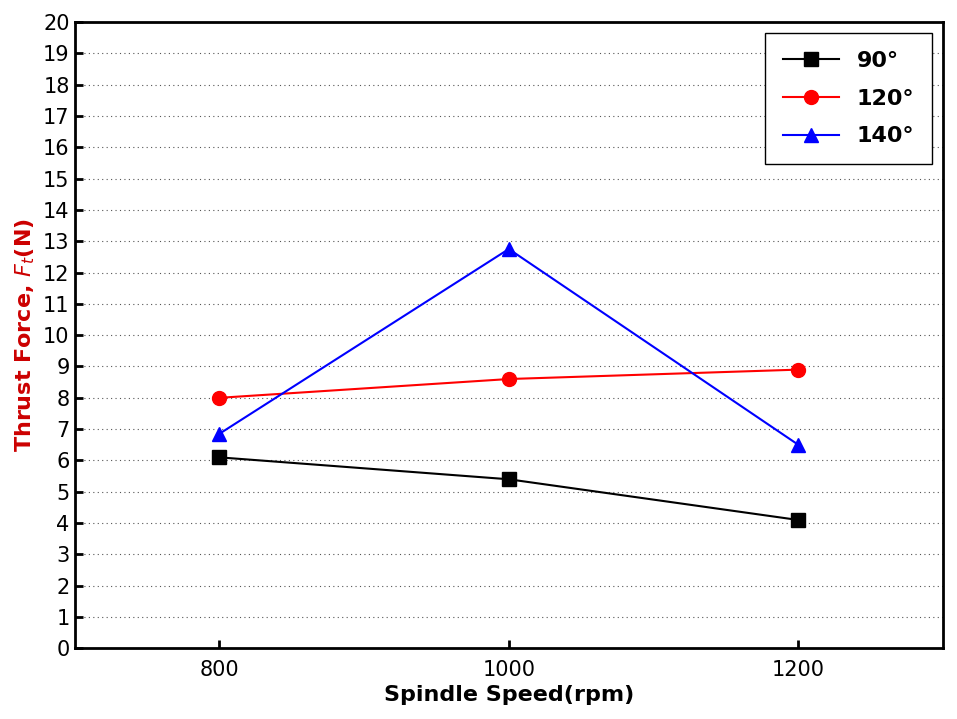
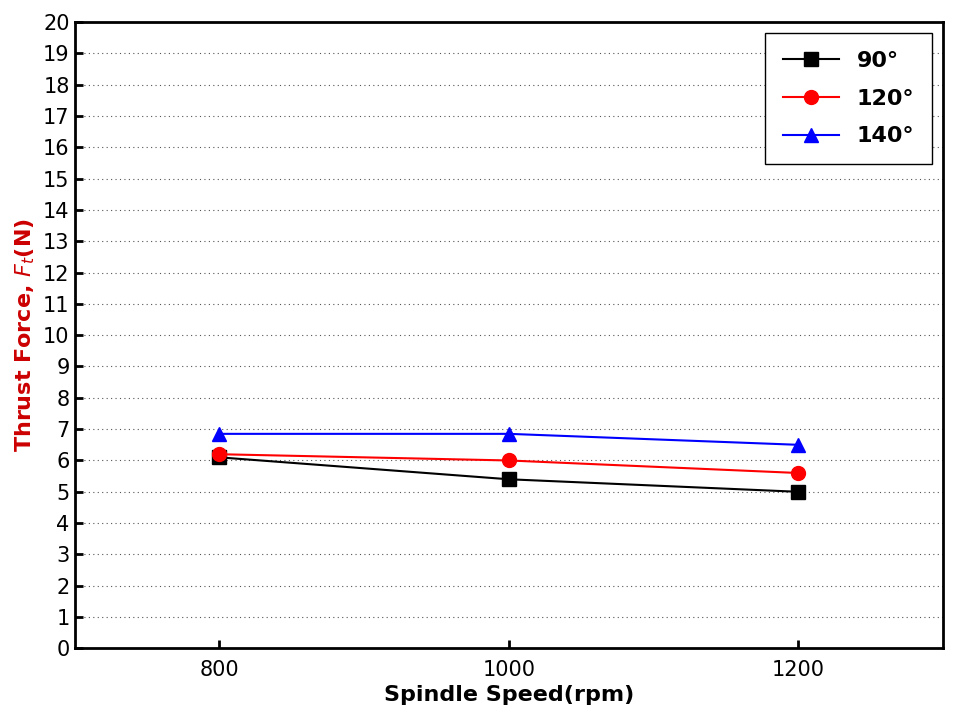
120°/800: 8.0 -> 6.2
120°/1000: 8.6 -> 6.0
140°/1000: 12.75 -> 6.85
90°/1200: 4.1 -> 5.0
120°/1200: 8.9 -> 5.6
